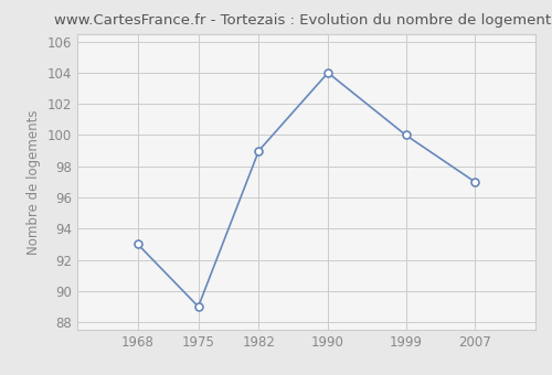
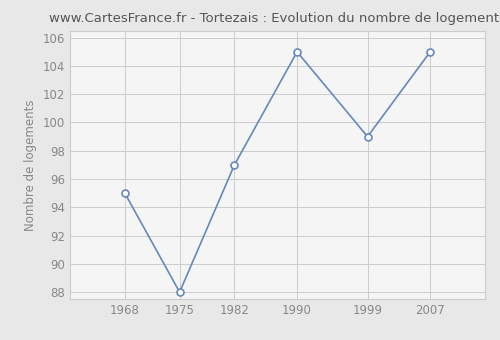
1968: 93 -> 95
1975: 89 -> 88
1982: 99 -> 97
1990: 104 -> 105
1999: 100 -> 99
2007: 97 -> 105
